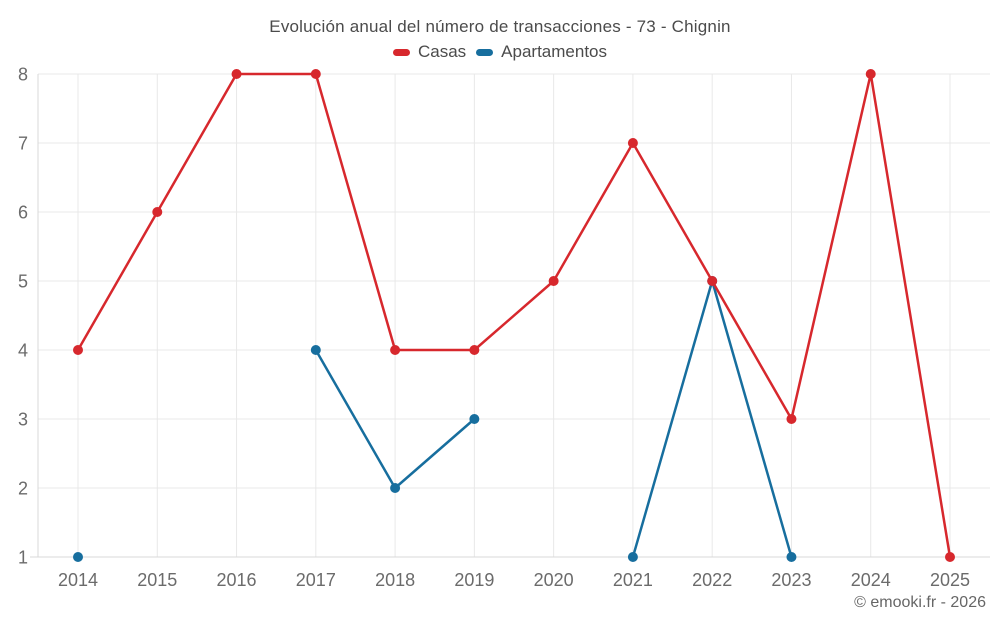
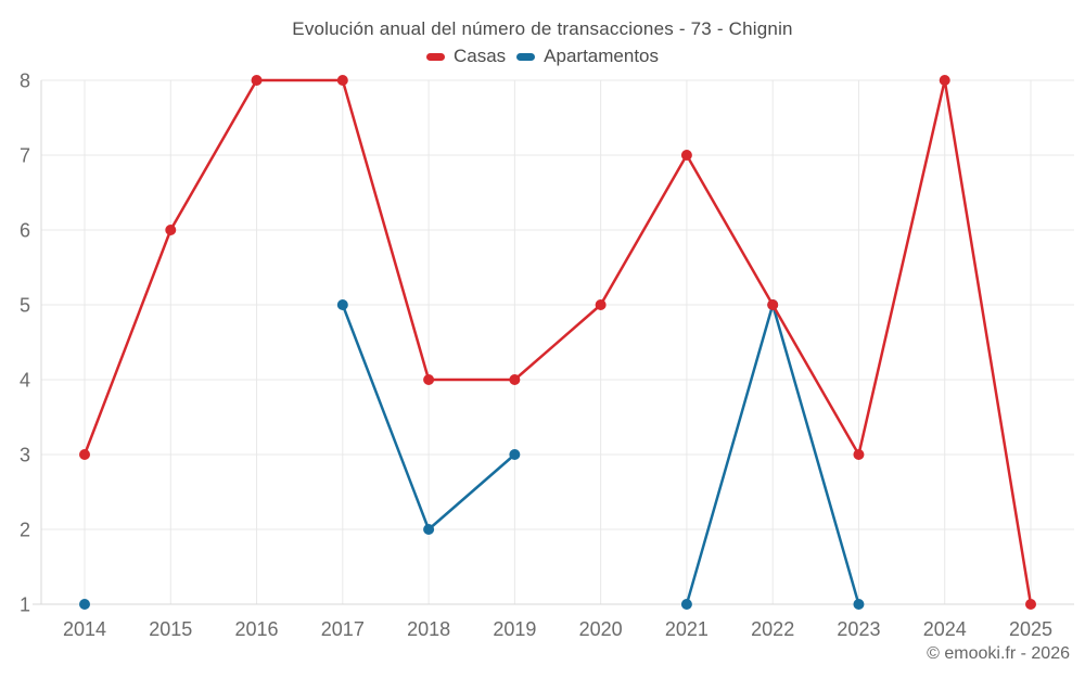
Casas/2014: 4 -> 3
Apartamentos/2017: 4 -> 5
